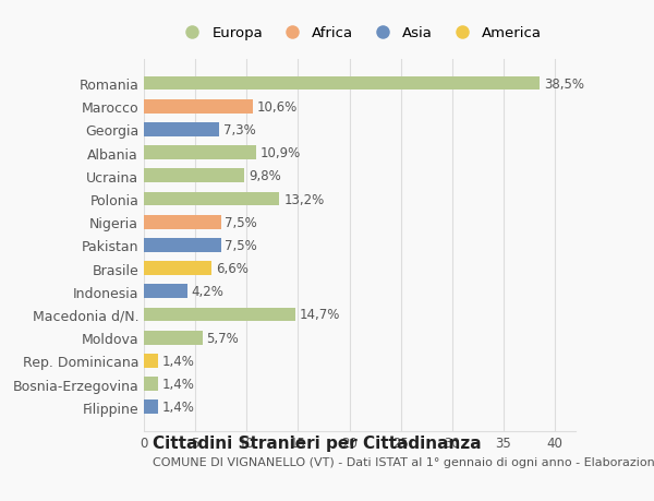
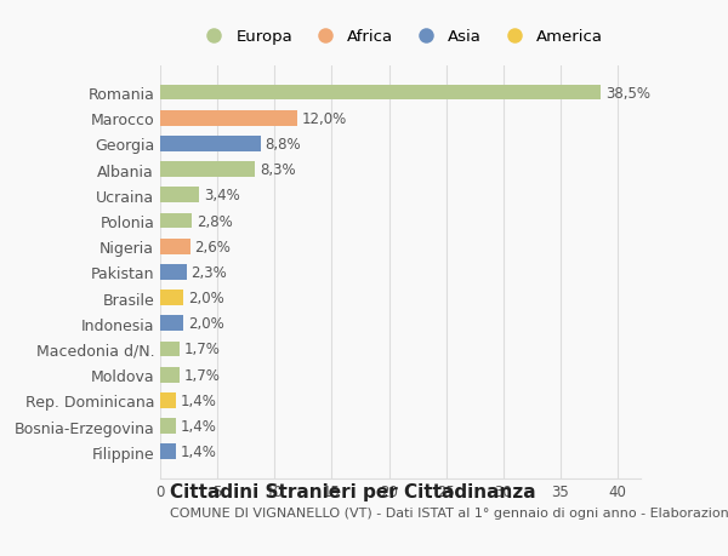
Marocco: 10,6% -> 12,0%
Georgia: 7,3% -> 8,8%
Albania: 10,9% -> 8,3%
Ucraina: 9,8% -> 3,4%
Polonia: 13,2% -> 2,8%
Nigeria: 7,5% -> 2,6%
Pakistan: 7,5% -> 2,3%
Brasile: 6,6% -> 2,0%
Indonesia: 4,2% -> 2,0%
Macedonia d/N.: 14,7% -> 1,7%
Moldova: 5,7% -> 1,7%
